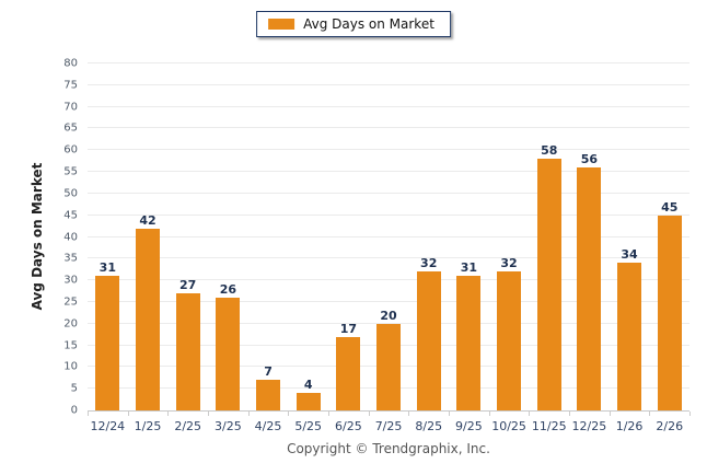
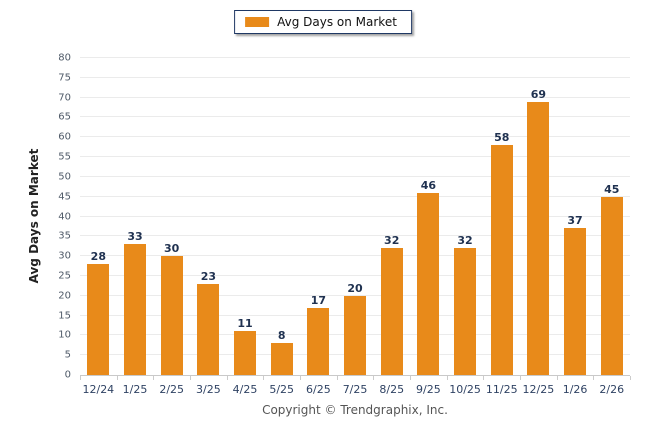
12/24: 31 -> 28
1/25: 42 -> 33
2/25: 27 -> 30
3/25: 26 -> 23
4/25: 7 -> 11
5/25: 4 -> 8
9/25: 31 -> 46
12/25: 56 -> 69
1/26: 34 -> 37
